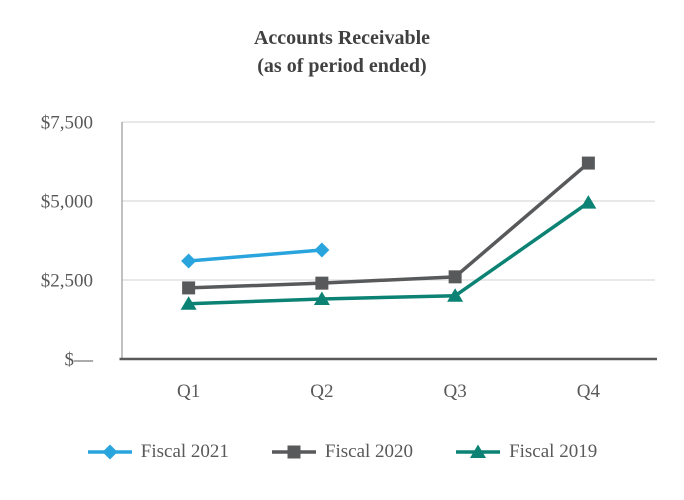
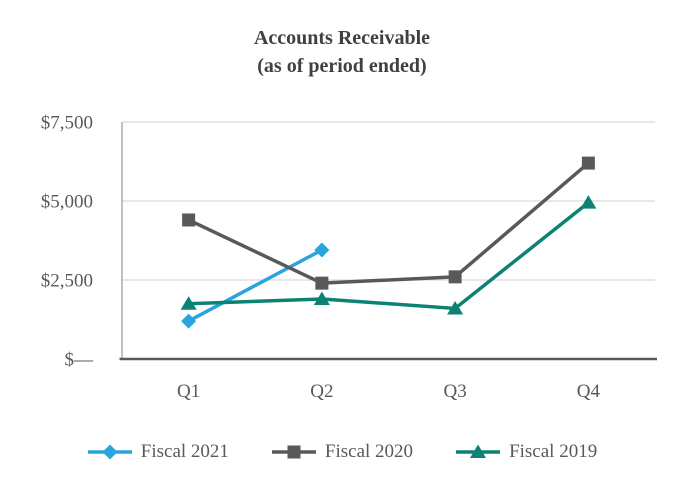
Fiscal 2021/Q1: $3100 -> $1200
Fiscal 2020/Q1: $2200 -> $4400
Fiscal 2019/Q3: $2000 -> $1600
